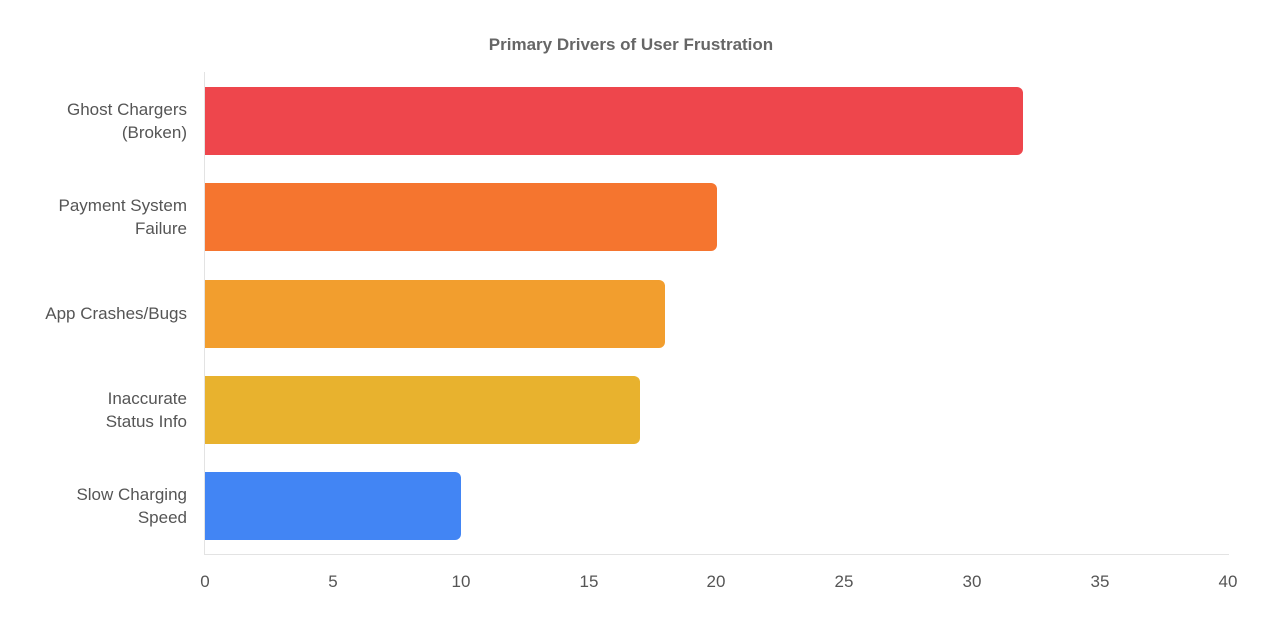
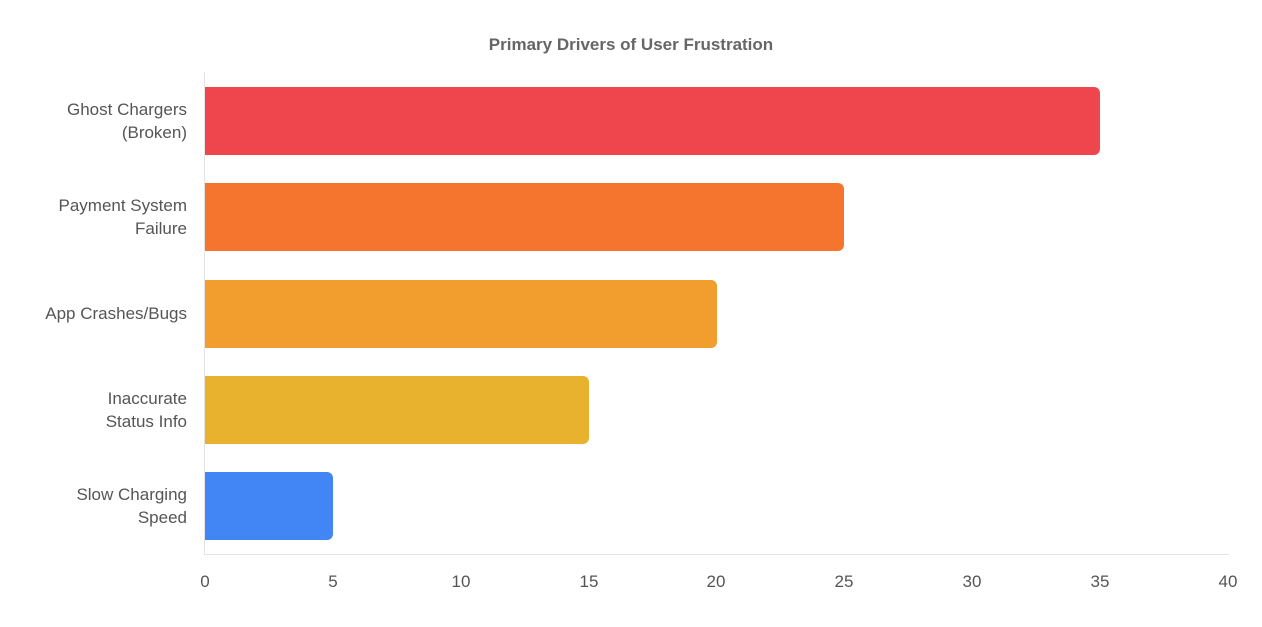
Ghost Chargers (Broken): 32 -> 35
Payment System Failure: 20 -> 25
App Crashes/Bugs: 18 -> 20
Inaccurate Status Info: 17 -> 15
Slow Charging Speed: 10 -> 5
